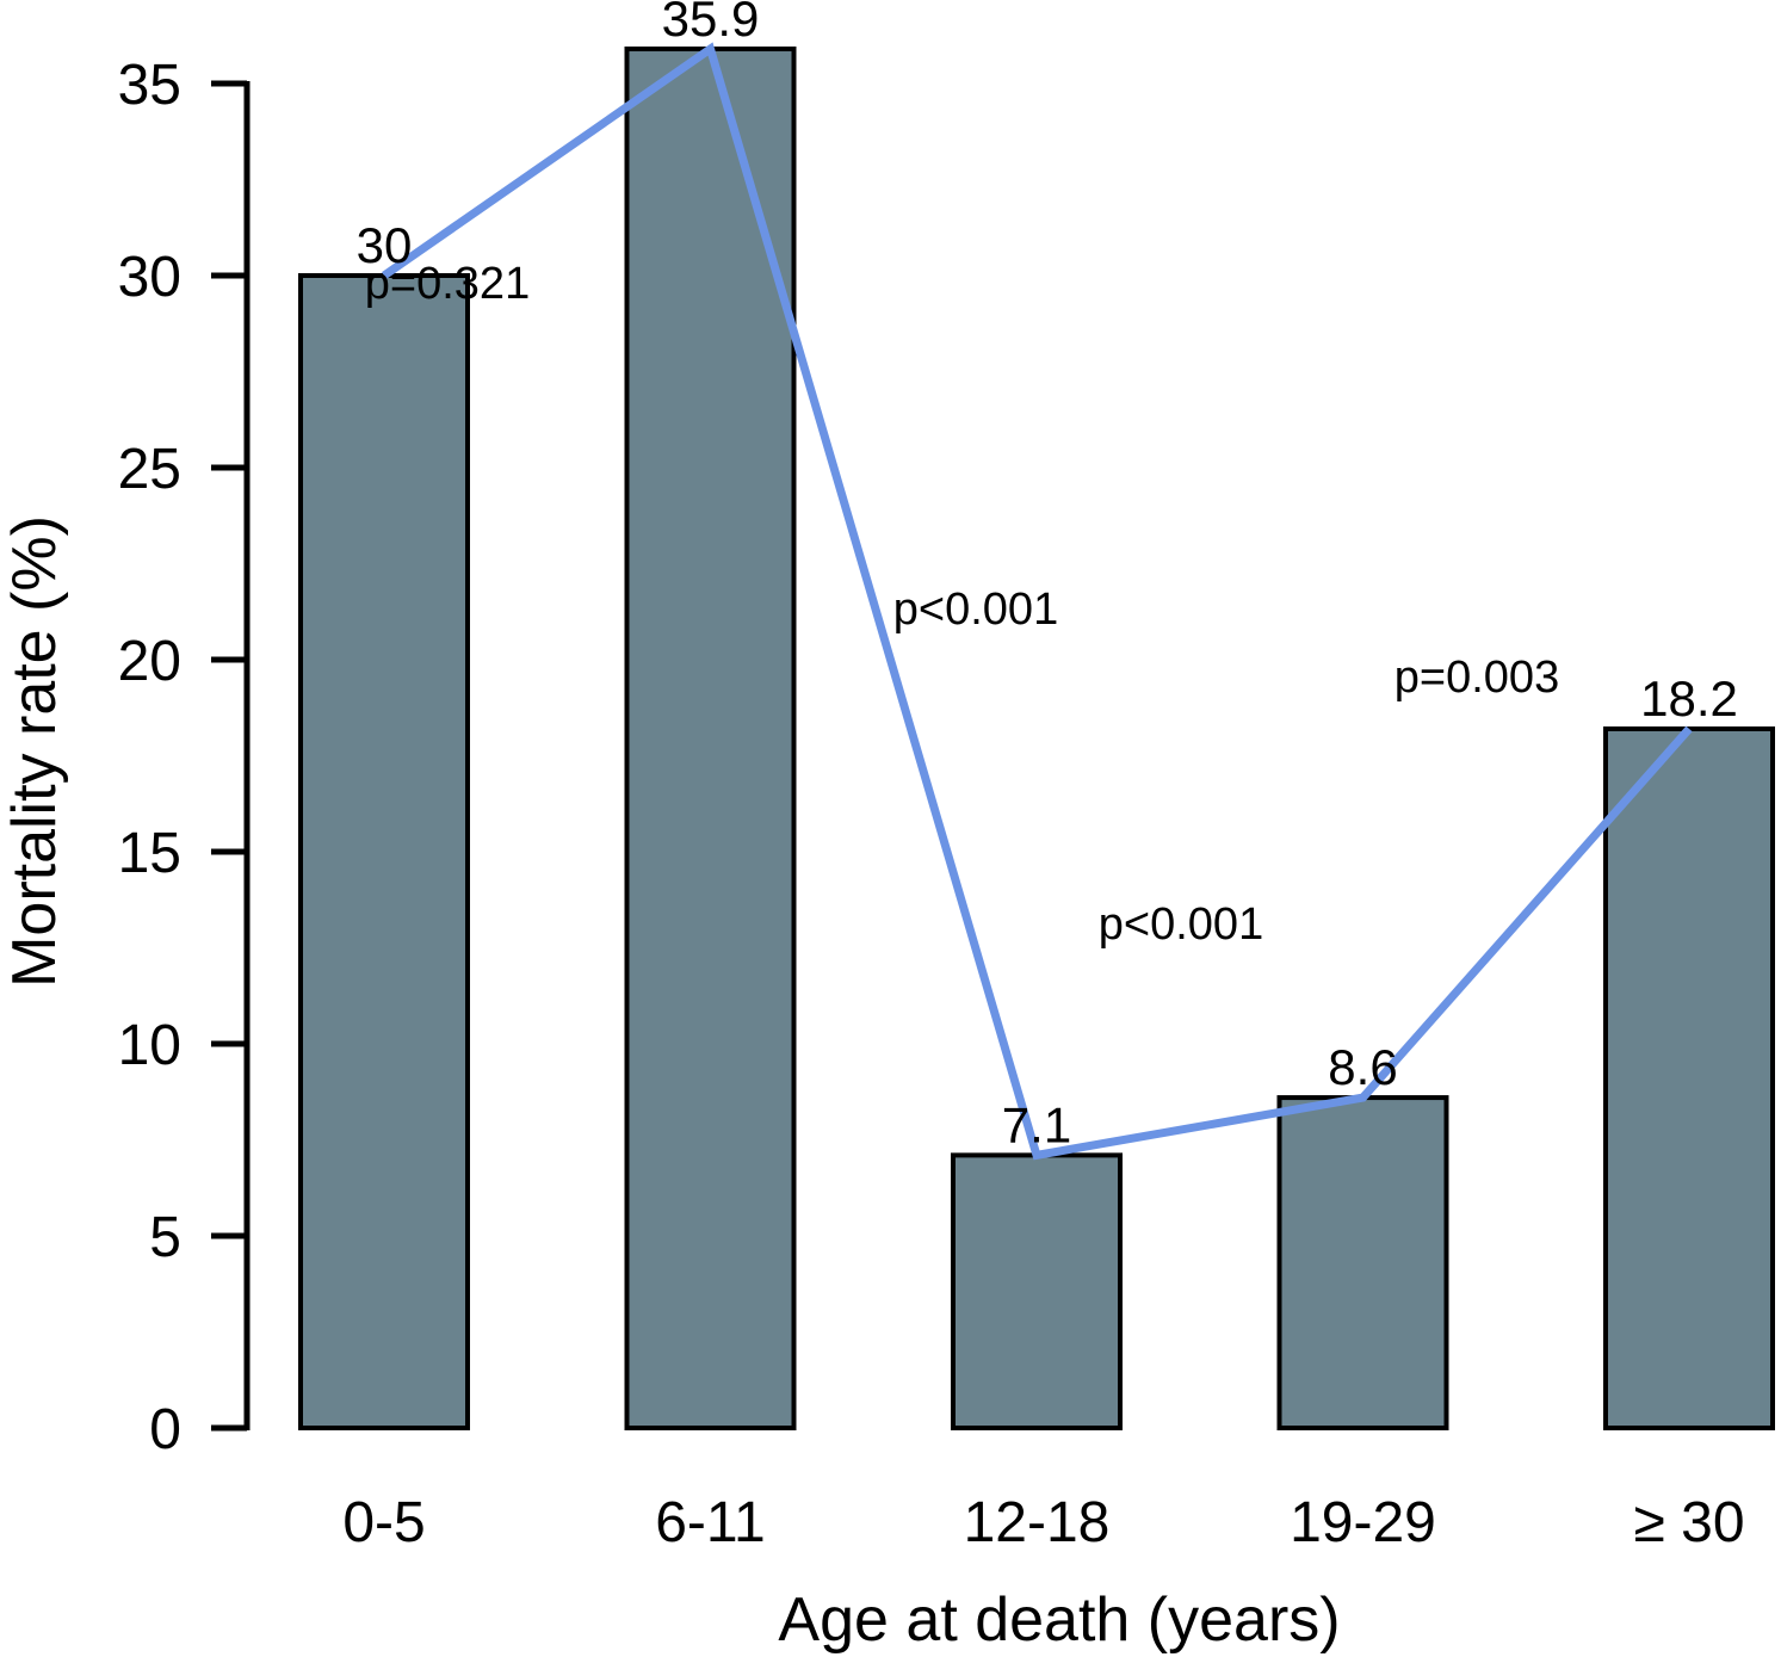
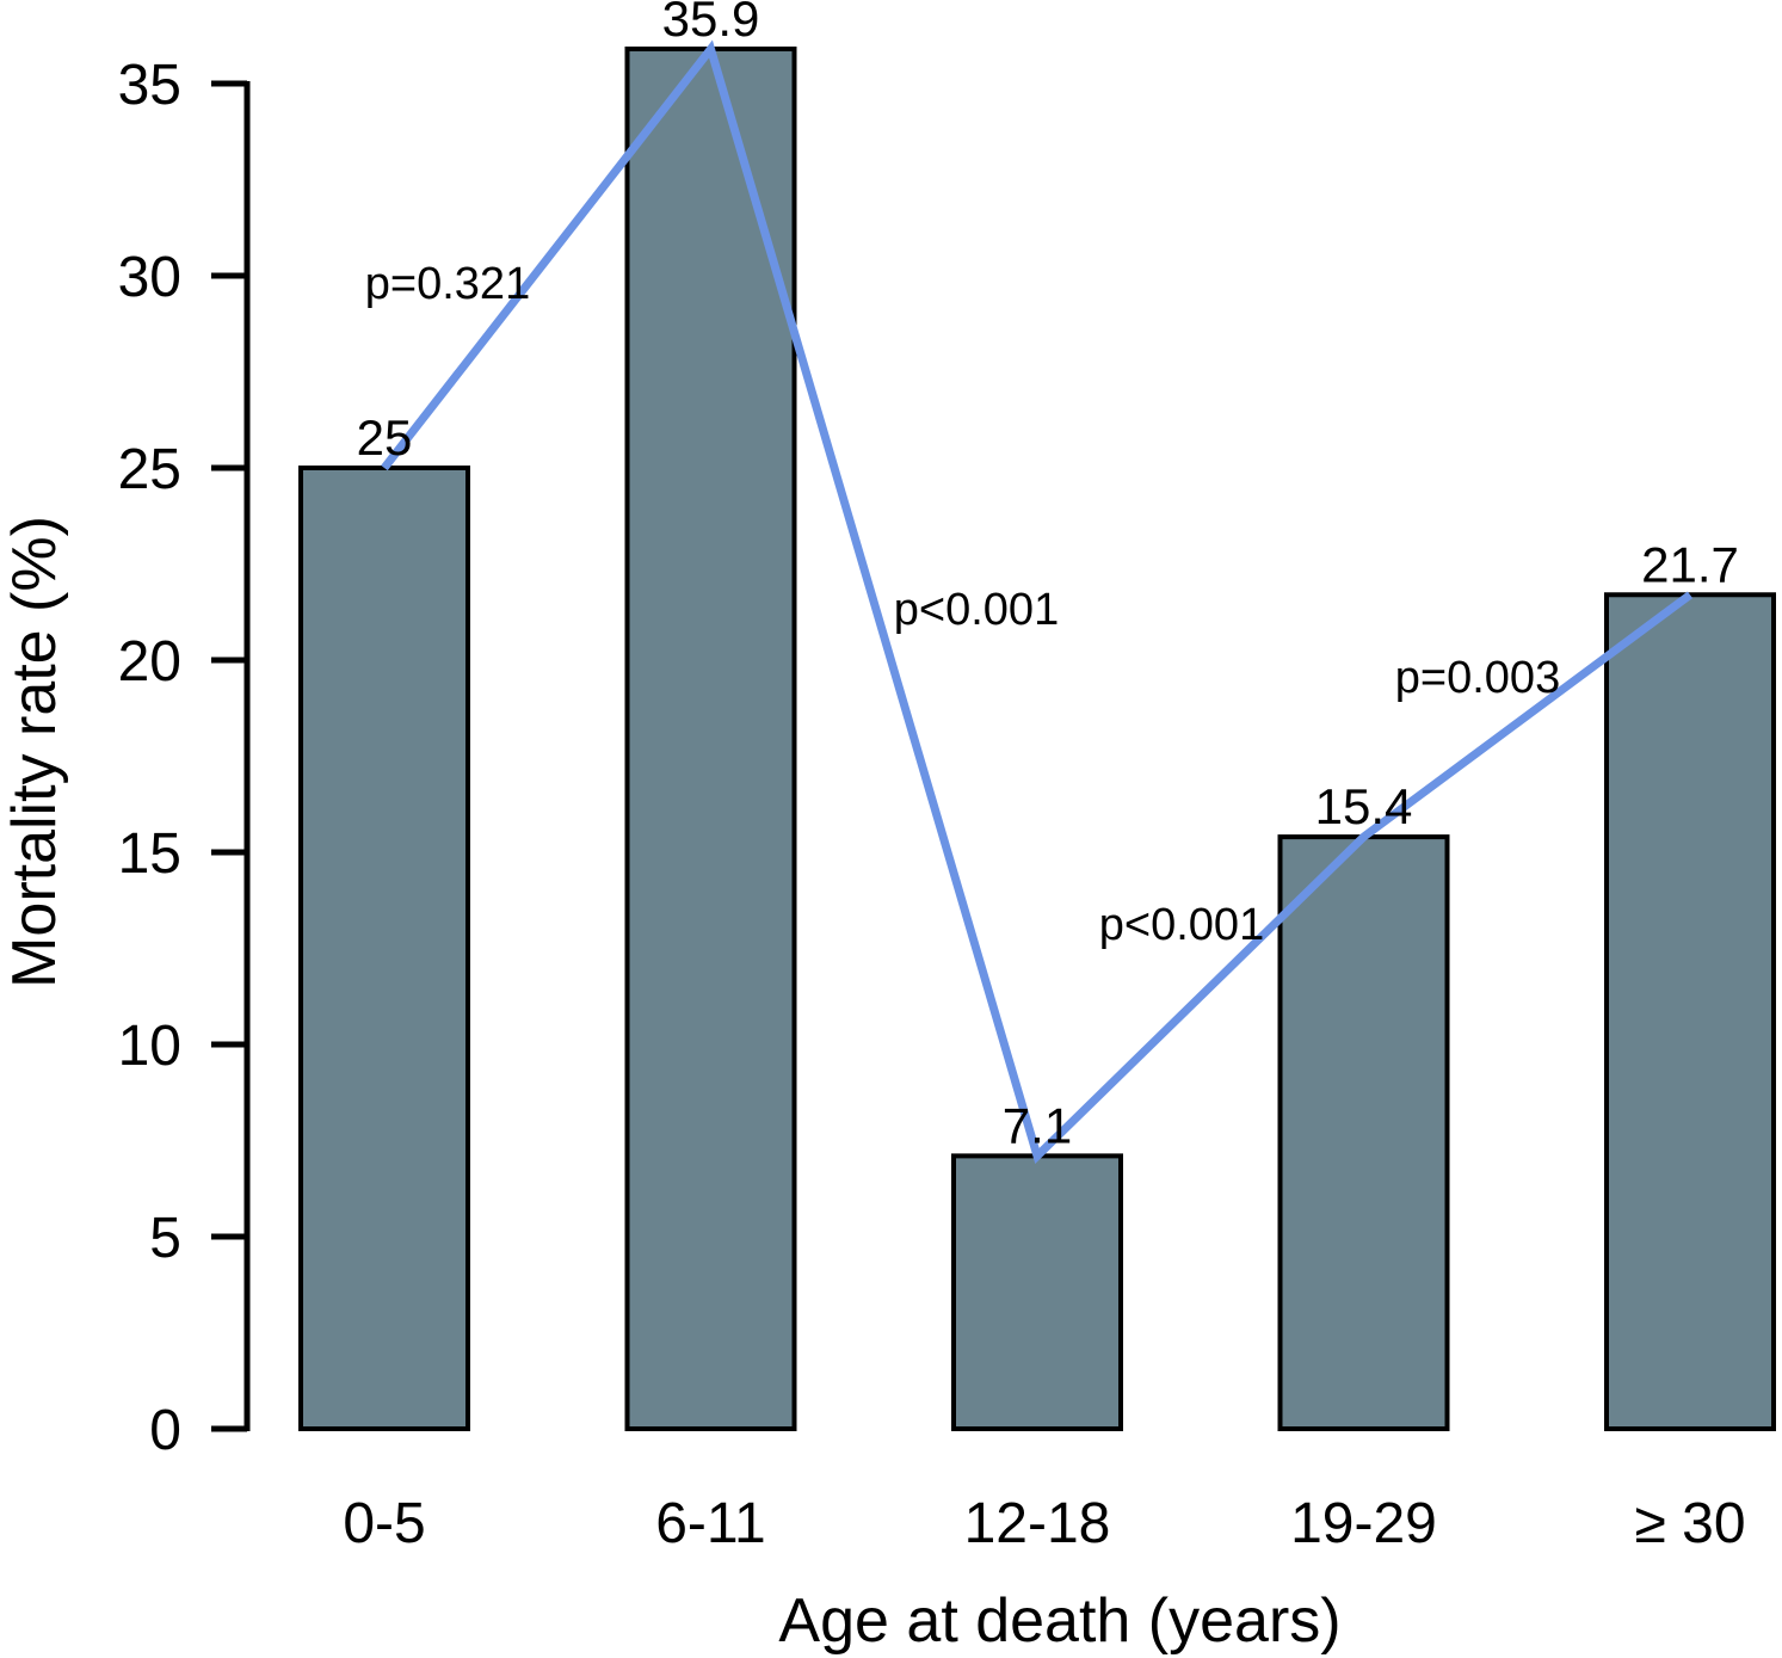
0-5: 30 -> 25
19-29: 8.6 -> 15.4
≥ 30: 18.2 -> 21.7
